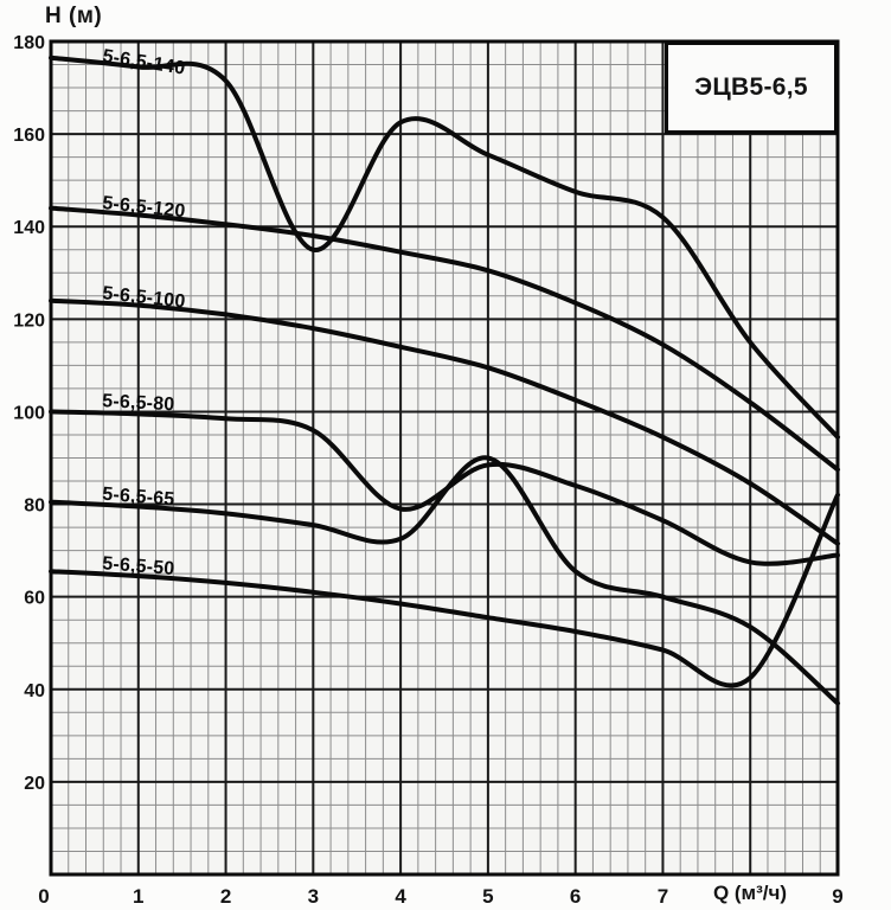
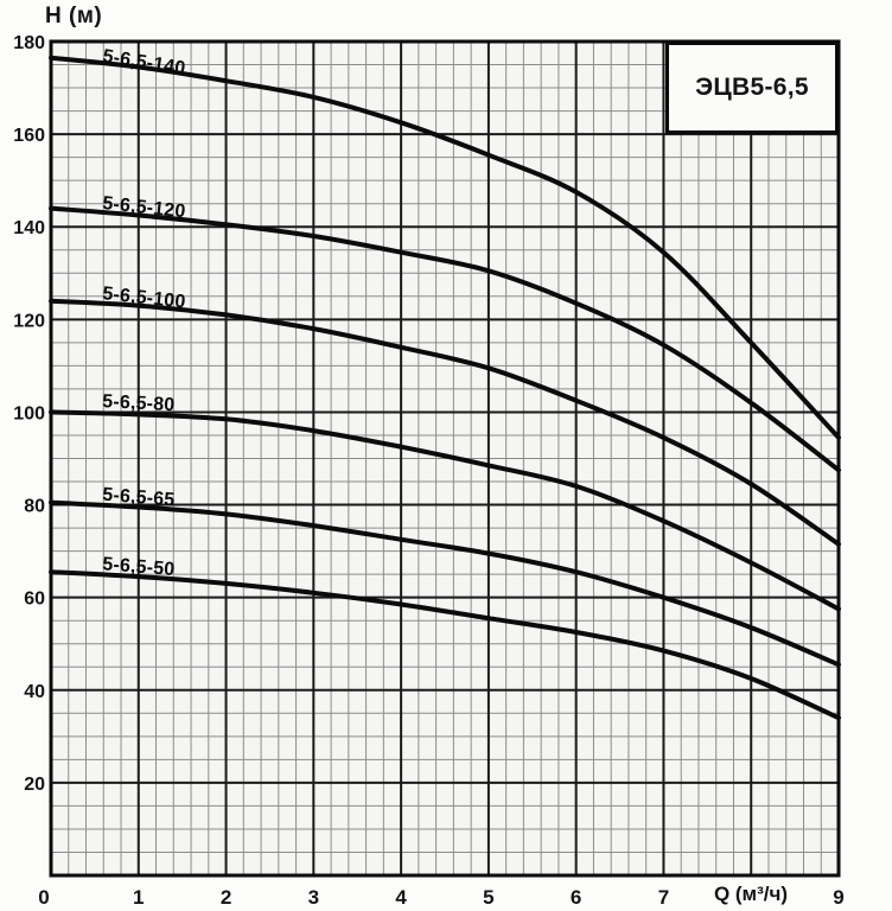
5-6,5-140/3: 135 -> 168
5-6,5-80/4: 79 -> 92
5-6,5-65/5: 90 -> 70
5-6,5-140/7: 142 -> 134
5-6,5-80/9: 69 -> 58
5-6,5-65/9: 37 -> 46
5-6,5-50/9: 82 -> 34
